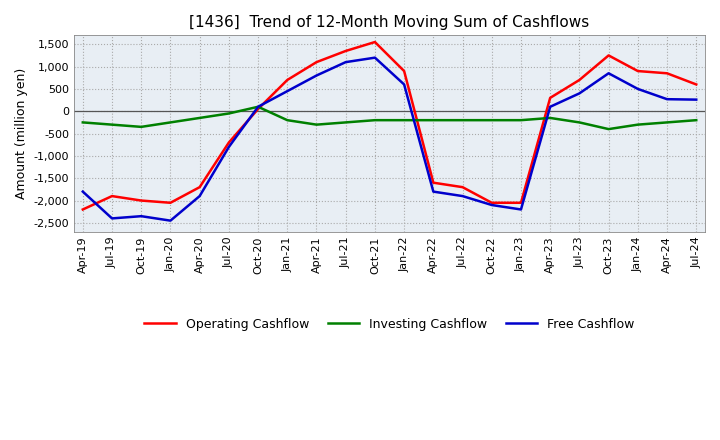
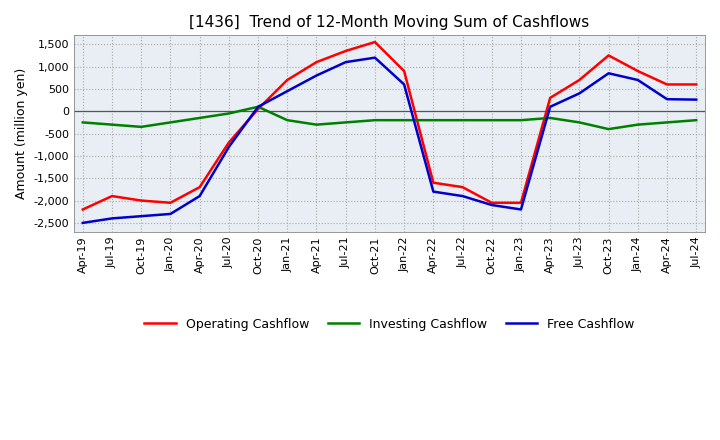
Free Cashflow/Apr-19: -1,800 -> -2,500
Free Cashflow/Jan-20: -2,450 -> -2,300
Free Cashflow/Jan-24: 500 -> 700
Operating Cashflow/Apr-24: 850 -> 600
